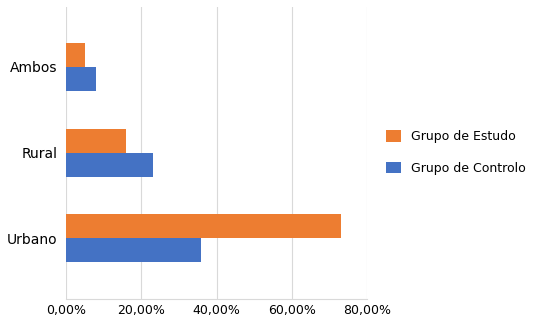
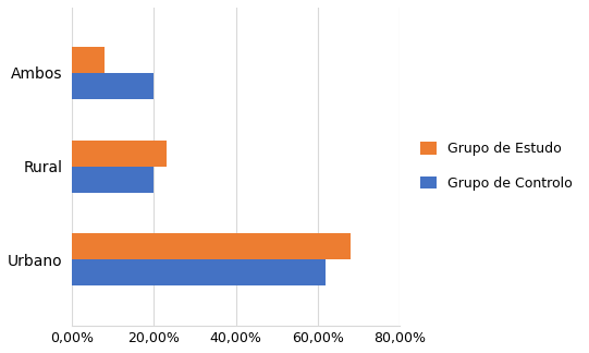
Grupo de Estudo/Ambos: 5% -> 8%
Grupo de Controlo/Ambos: 8% -> 20%
Grupo de Estudo/Rural: 16% -> 23%
Grupo de Controlo/Rural: 23% -> 20%
Grupo de Estudo/Urbano: 73% -> 68%
Grupo de Controlo/Urbano: 36% -> 62%
